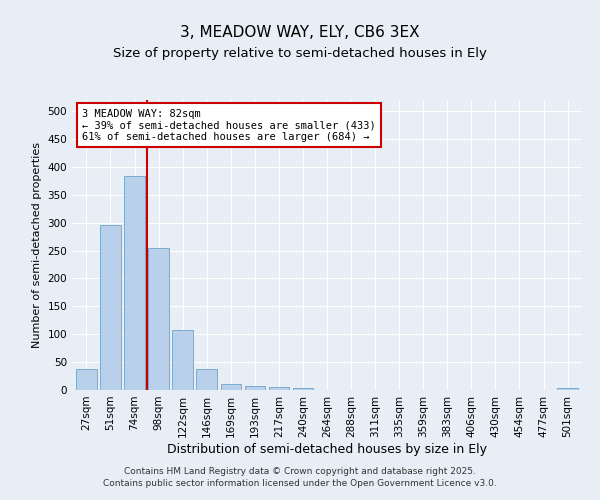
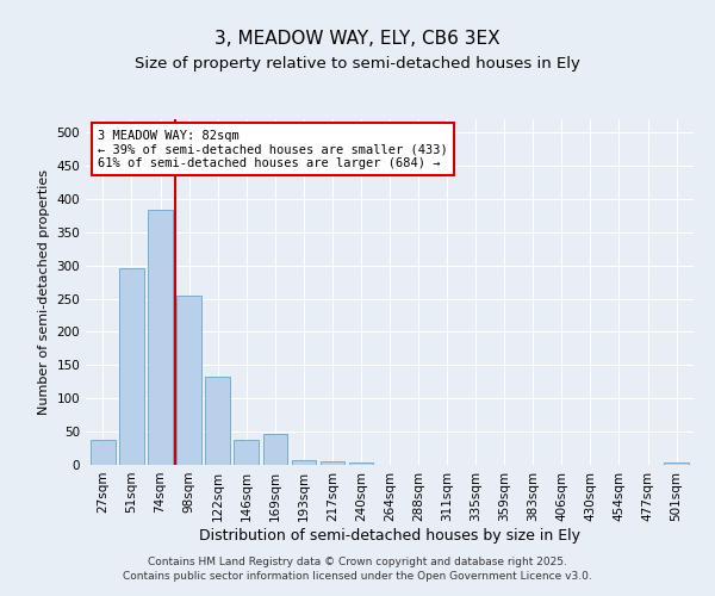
122sqm: 107 -> 132
169sqm: 10 -> 46
